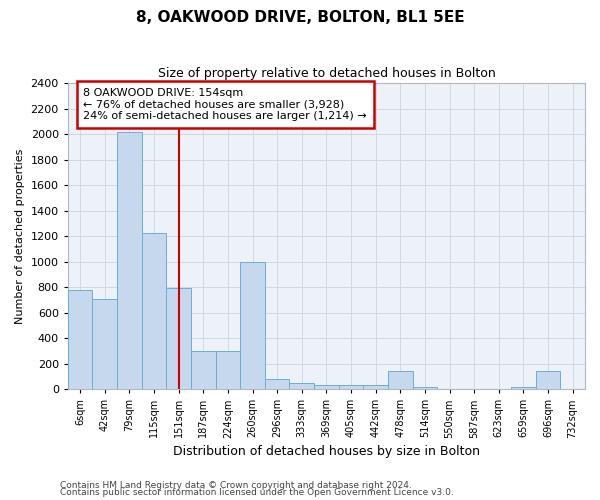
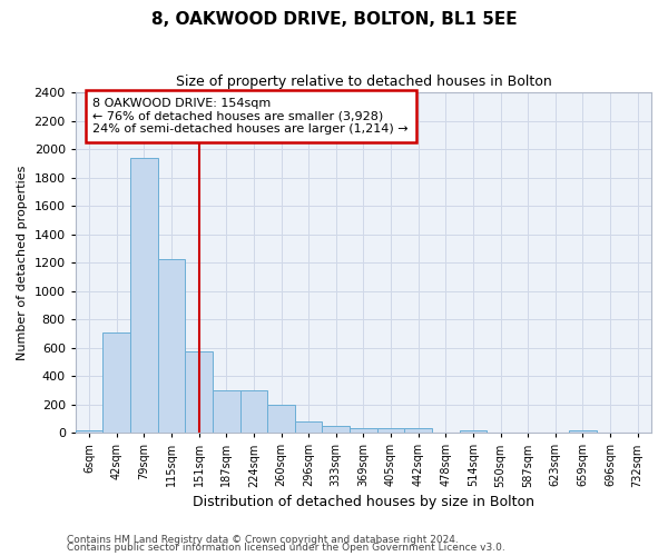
6sqm: 780 -> 20
79sqm: 2020 -> 1940
151sqm: 790 -> 580
260sqm: 1000 -> 200
478sqm: 140 -> 0
696sqm: 140 -> 0
